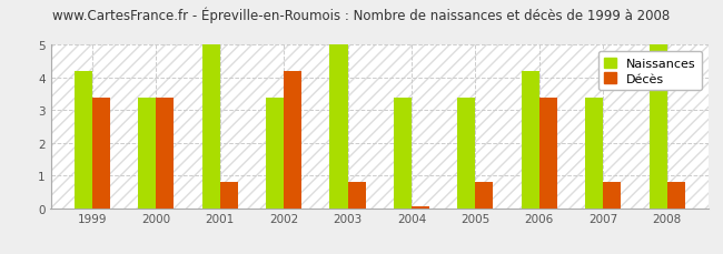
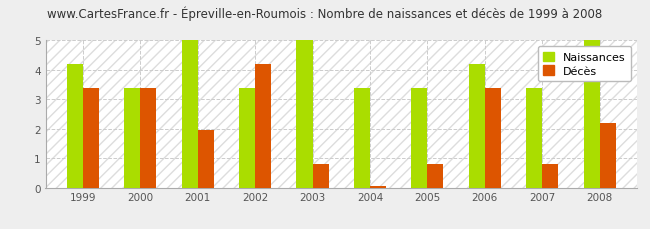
Décès/2001: 0.80 -> 1.95
Décès/2008: 0.80 -> 2.20
